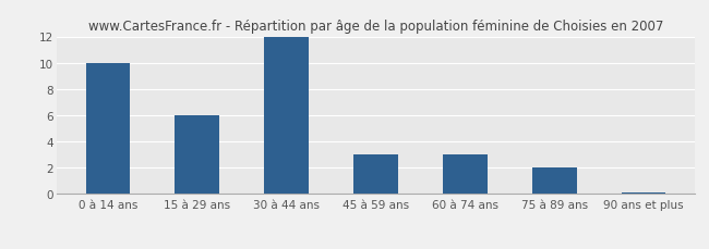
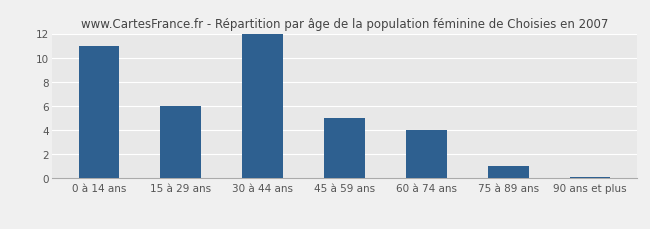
0 à 14 ans: 10.0 -> 11.0
45 à 59 ans: 3.0 -> 5.0
60 à 74 ans: 3.0 -> 4.0
75 à 89 ans: 2.0 -> 1.0
